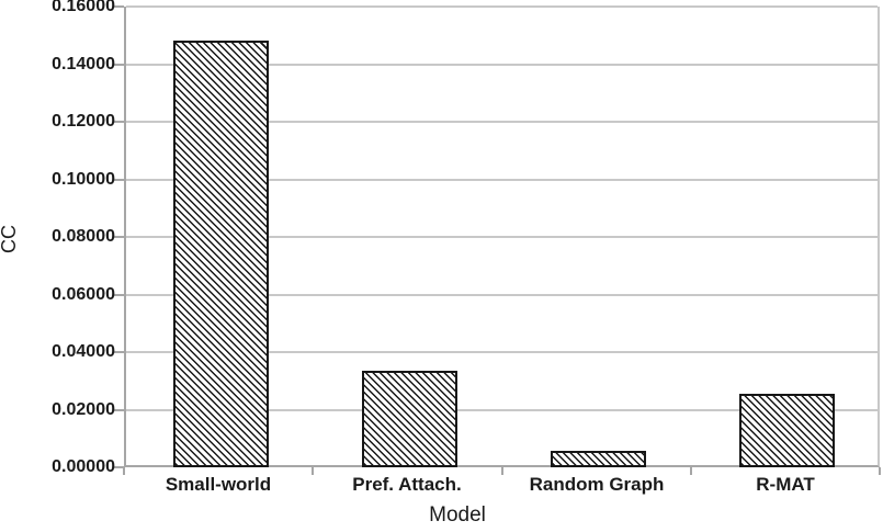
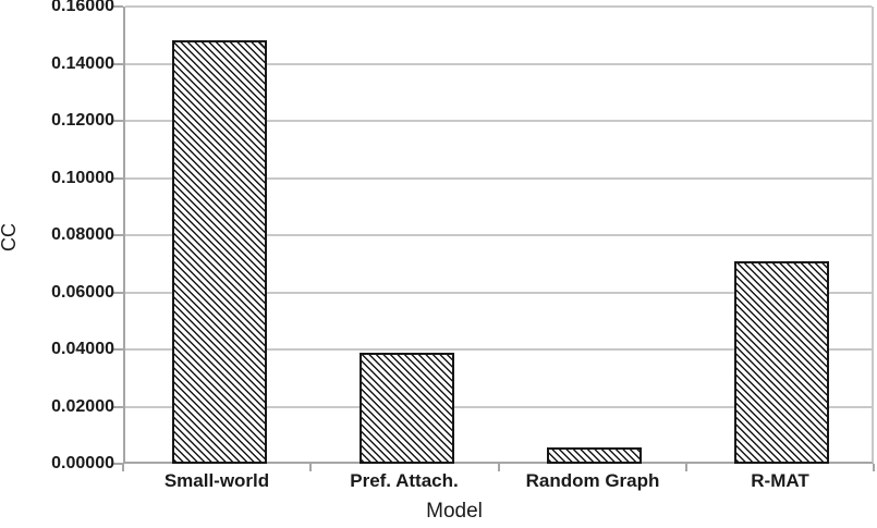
Pref. Attach.: 0.034 -> 0.039
R-MAT: 0.025 -> 0.071
